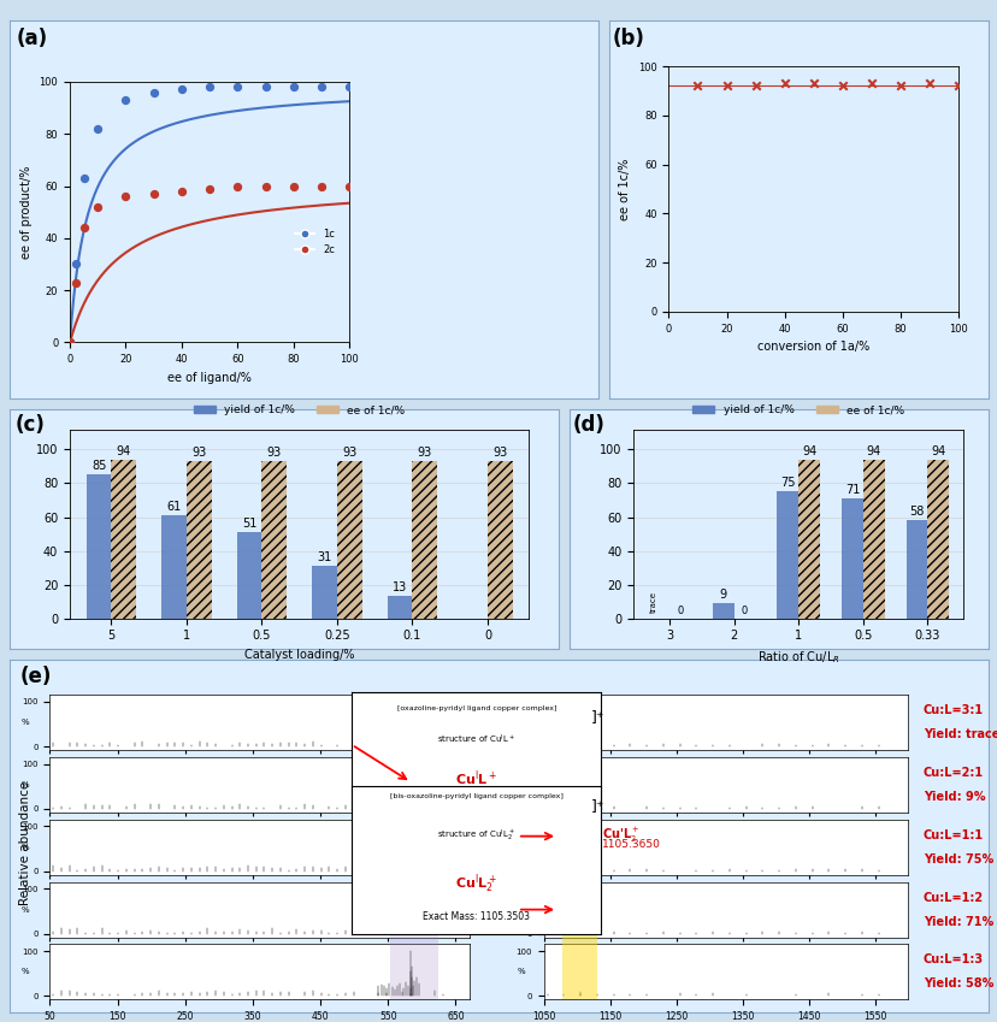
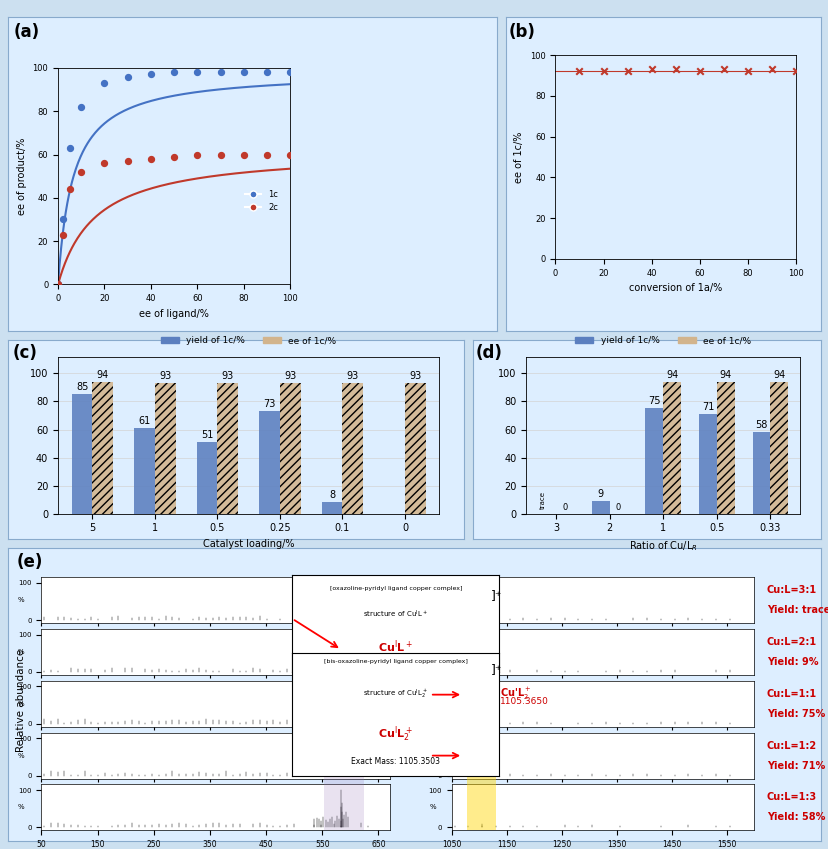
yield of 1c/%/0.25: 31 -> 73
yield of 1c/%/0.1: 13 -> 8
